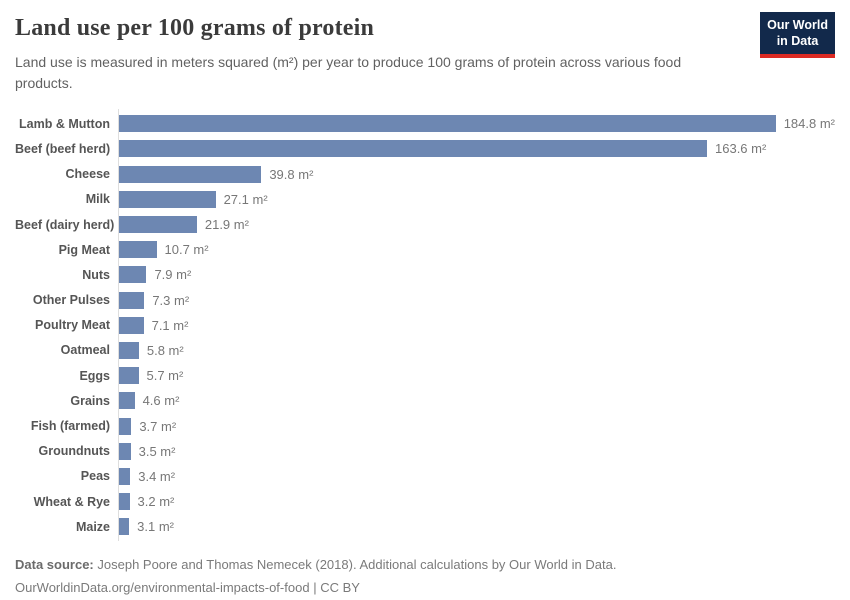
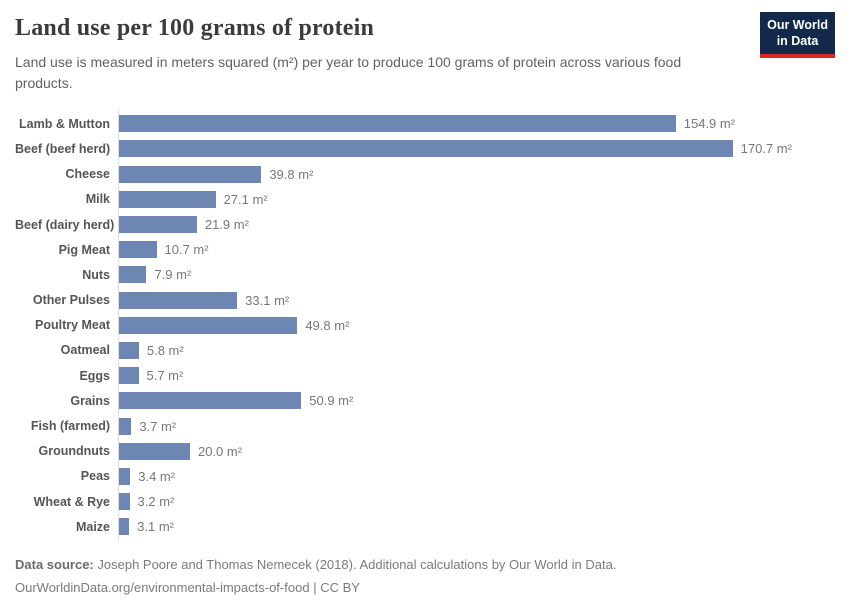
Lamb & Mutton: 184.8 -> 154.9
Beef (beef herd): 163.6 -> 170.7
Other Pulses: 7.3 -> 33.1
Poultry Meat: 7.1 -> 49.8
Grains: 4.6 -> 50.9
Groundnuts: 3.5 -> 20.0
